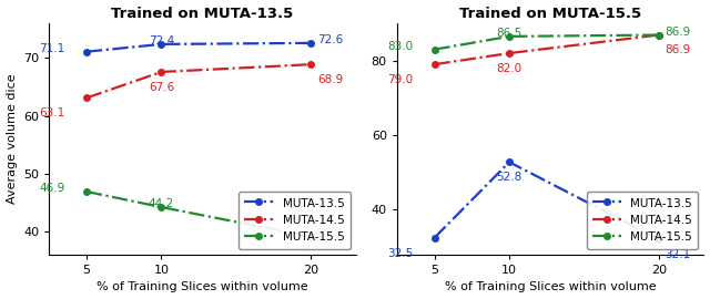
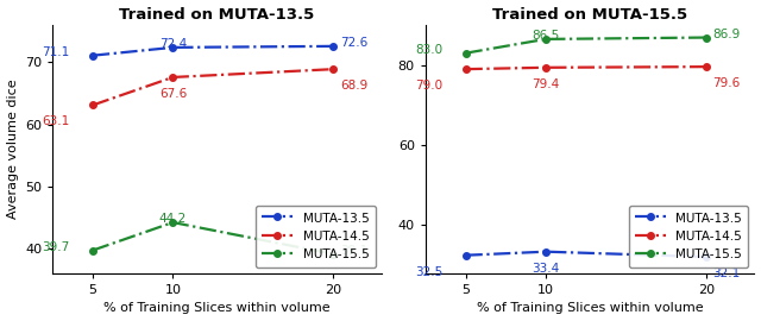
Trained on MUTA-13.5/MUTA-15.5/5: 46.9 -> 39.7
Trained on MUTA-15.5/MUTA-13.5/10: 52.8 -> 33.4
Trained on MUTA-15.5/MUTA-14.5/10: 82.0 -> 79.4
Trained on MUTA-15.5/MUTA-14.5/20: 86.9 -> 79.6
